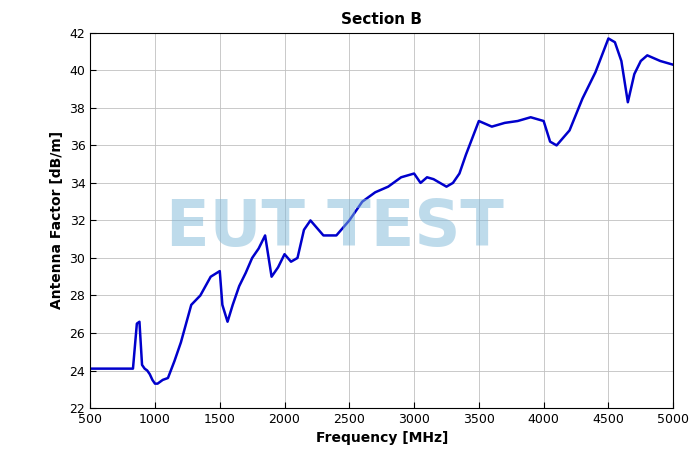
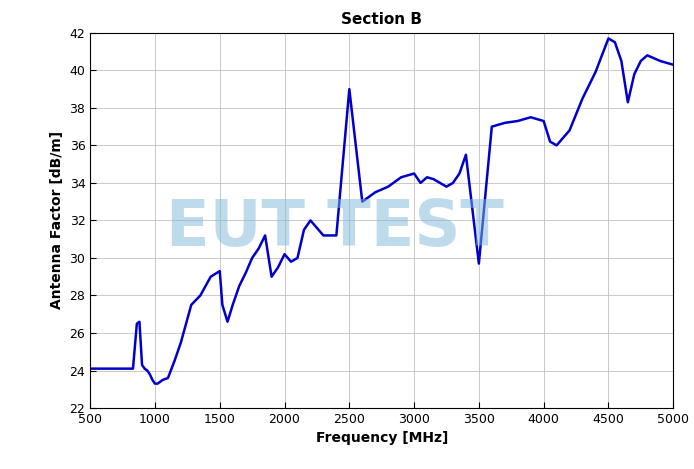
2500: 32.0 -> 39.0
3500: 37.3 -> 29.7
